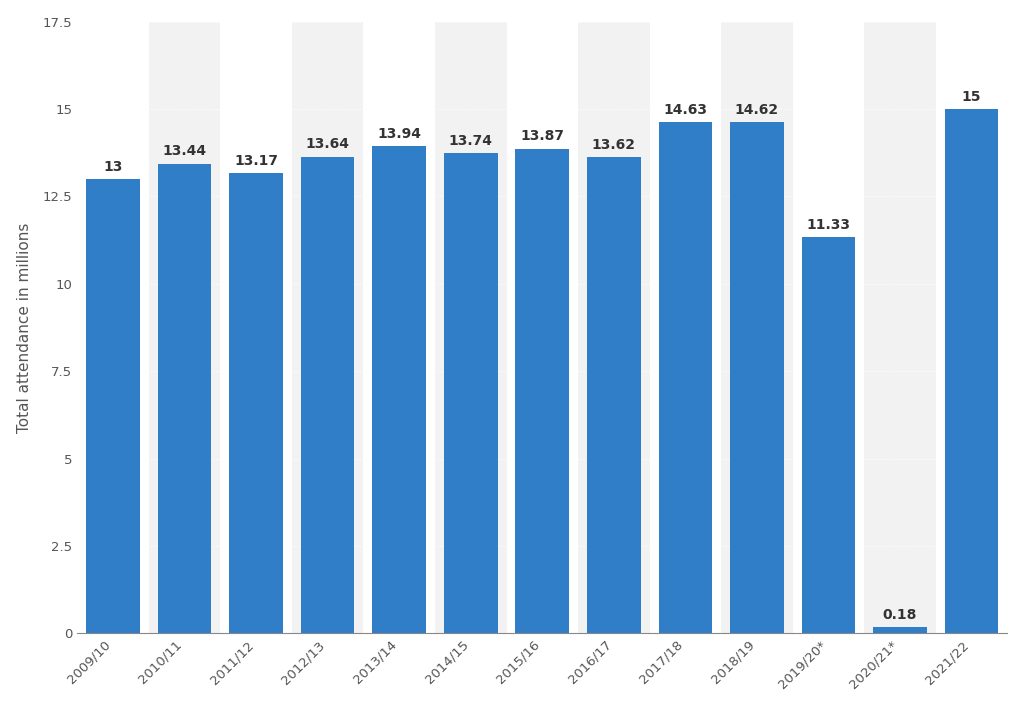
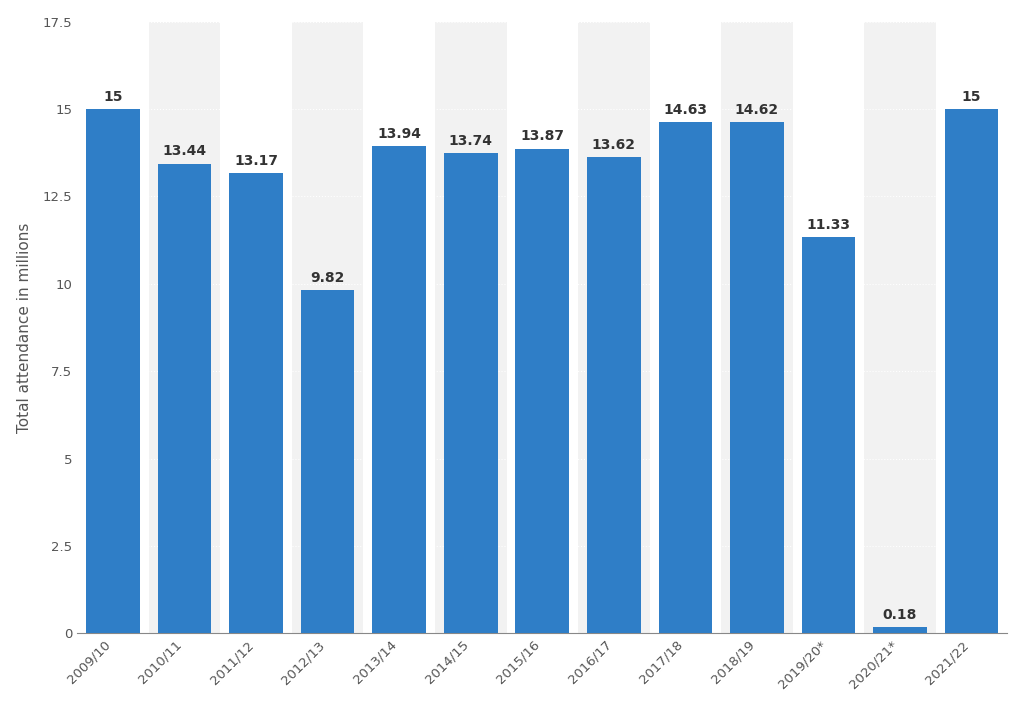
2009/10: 13 -> 15
2012/13: 13.64 -> 9.82
